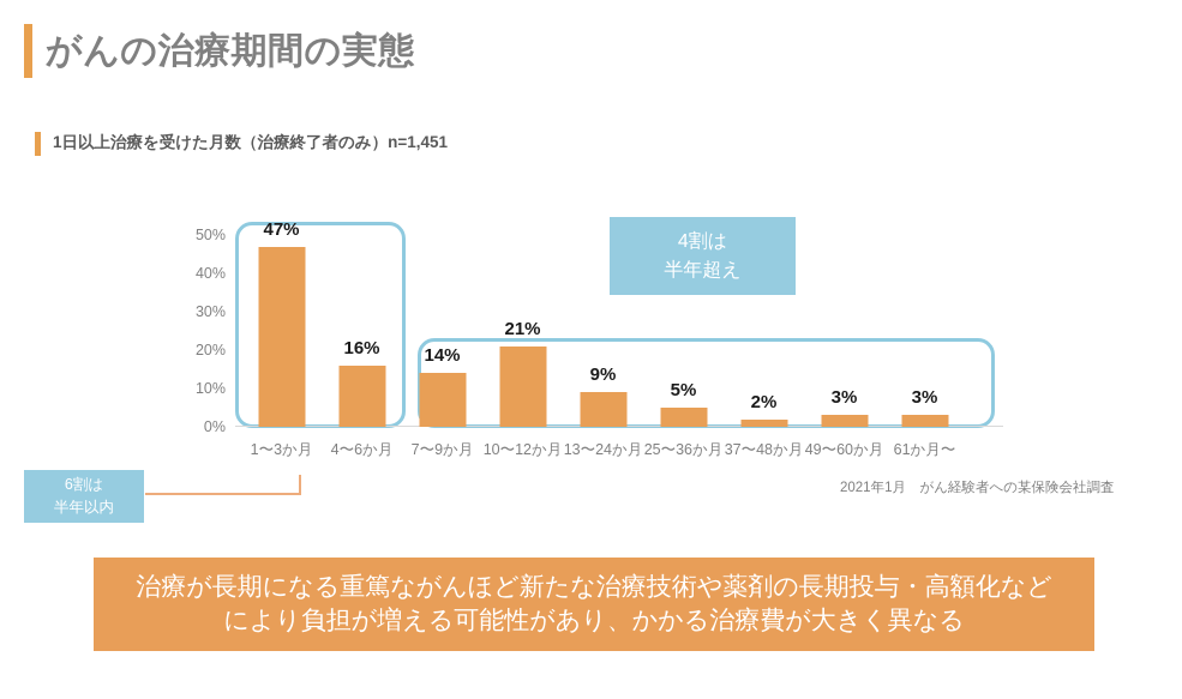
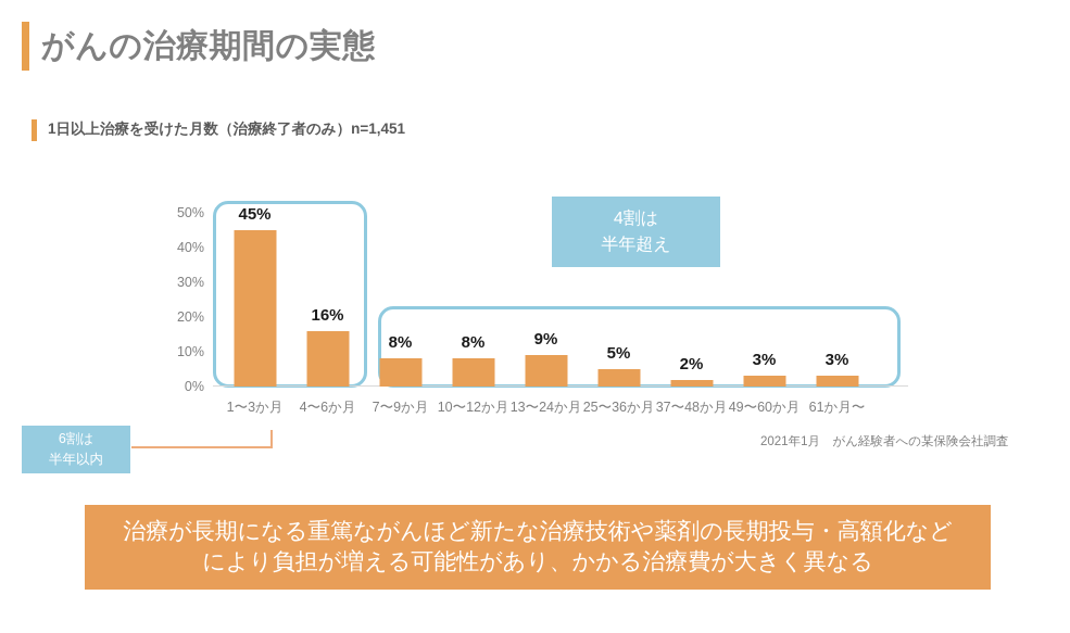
1〜3か月: 47% -> 45%
7〜9か月: 14% -> 8%
10〜12か月: 21% -> 8%
